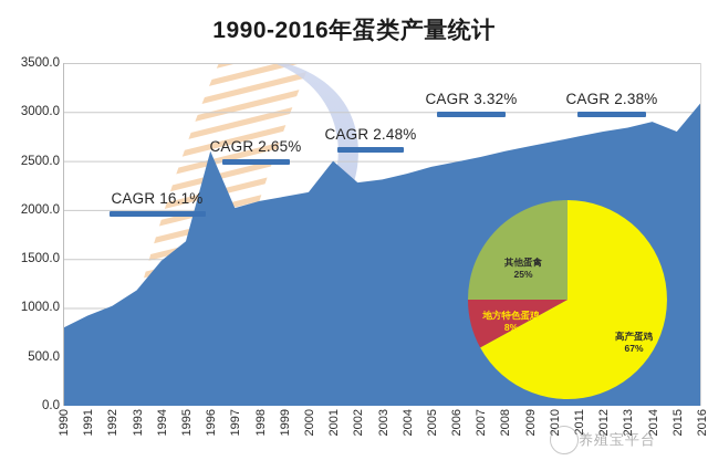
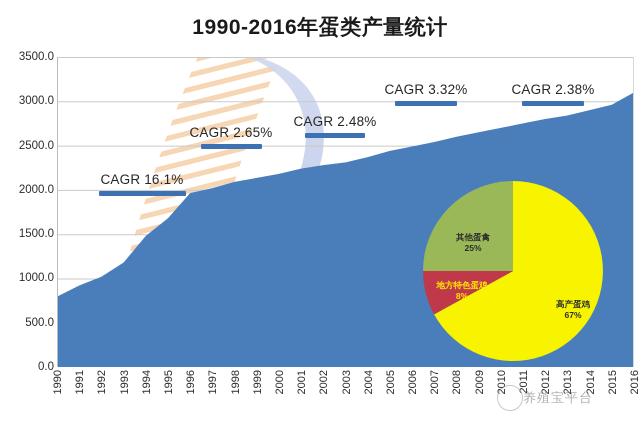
1996: 2600 -> 2000
2001: 2500 -> 2200
2015: 2800 -> 3000
